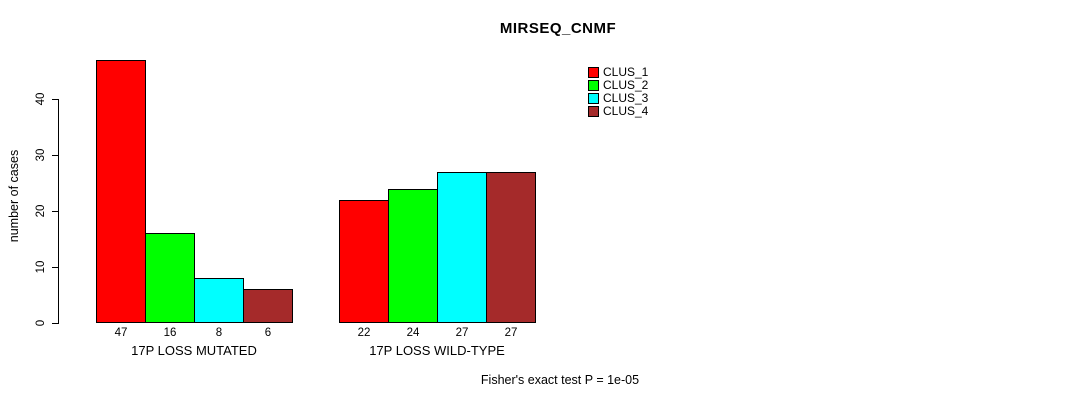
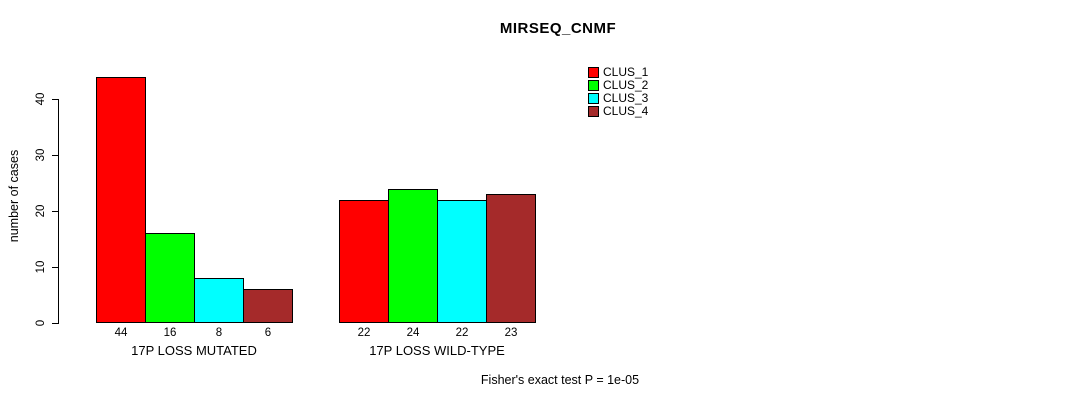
CLUS_1/17P LOSS MUTATED: 47 -> 44
CLUS_3/17P LOSS WILD-TYPE: 27 -> 22
CLUS_4/17P LOSS WILD-TYPE: 27 -> 23
